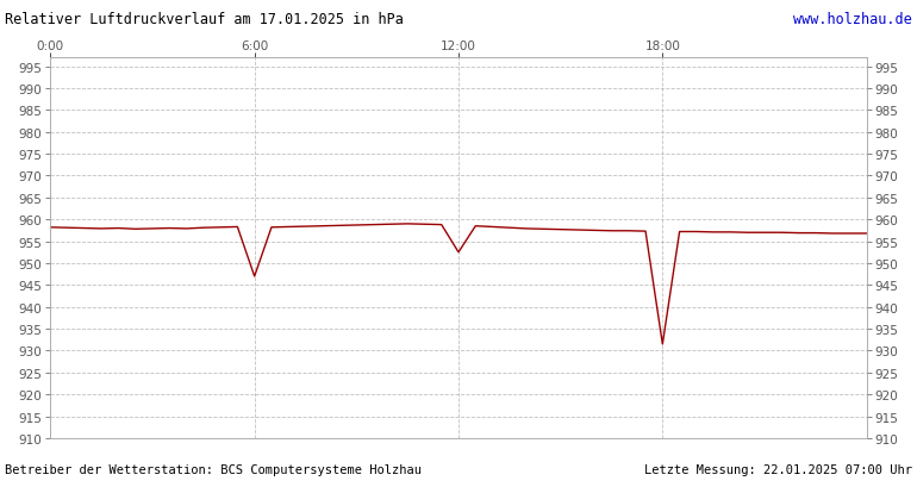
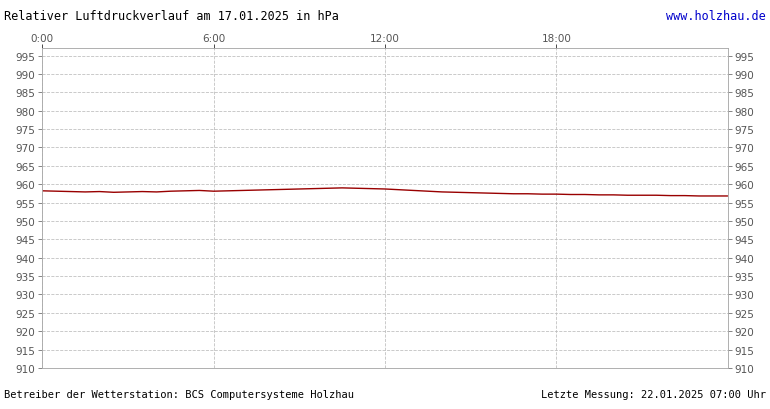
6:00: 947.0 -> 958.1
12:00: 952.5 -> 958.7
18:00: 931.5 -> 957.3
